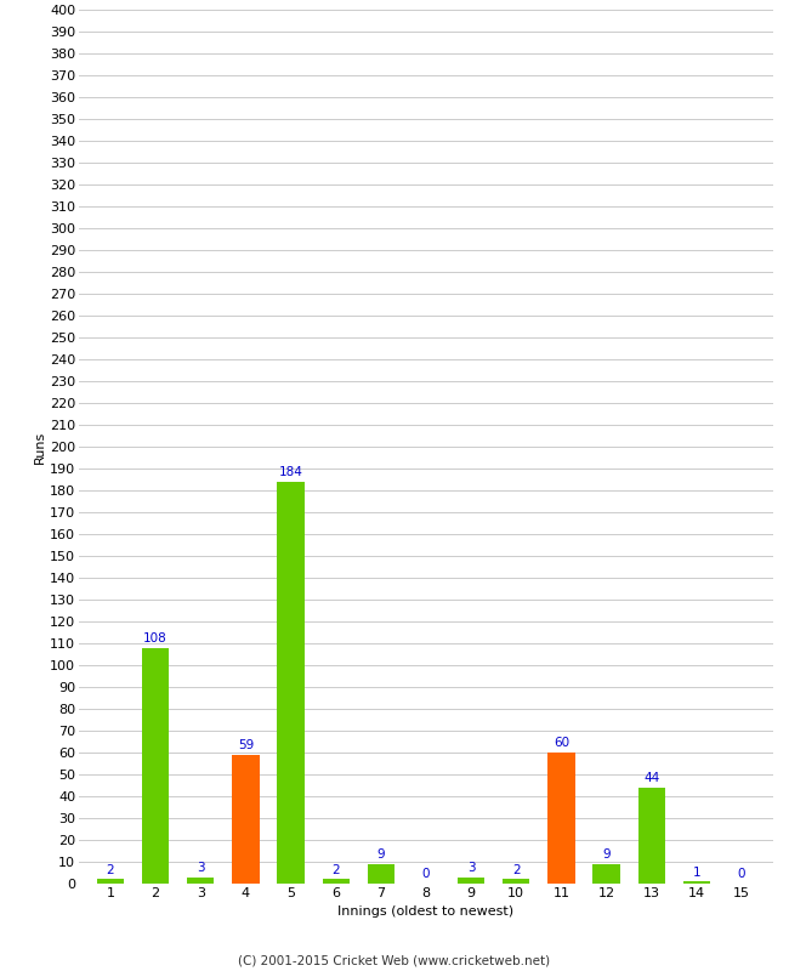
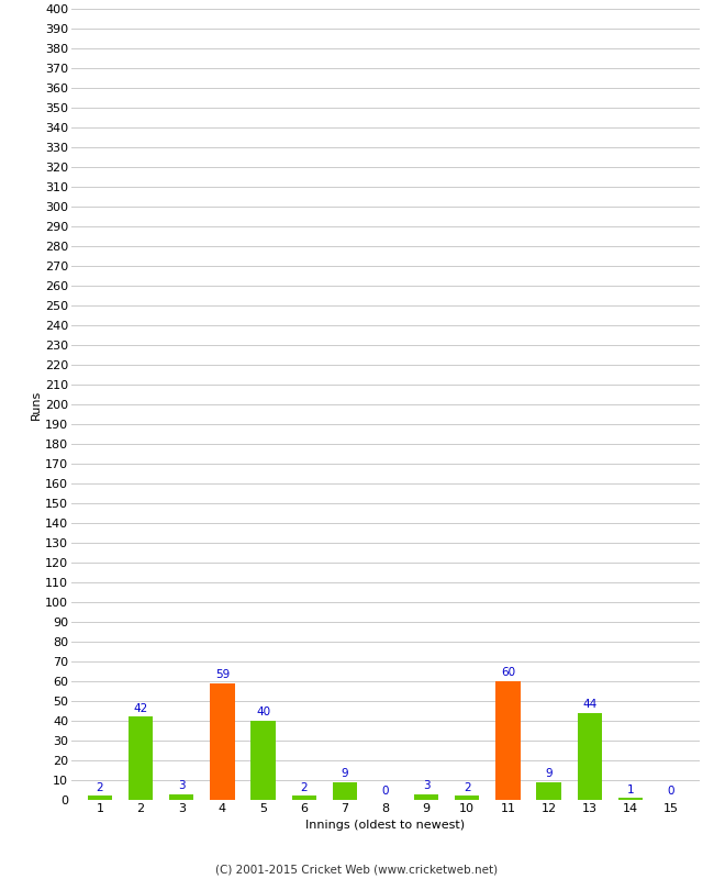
2: 108 -> 42
5: 184 -> 40
